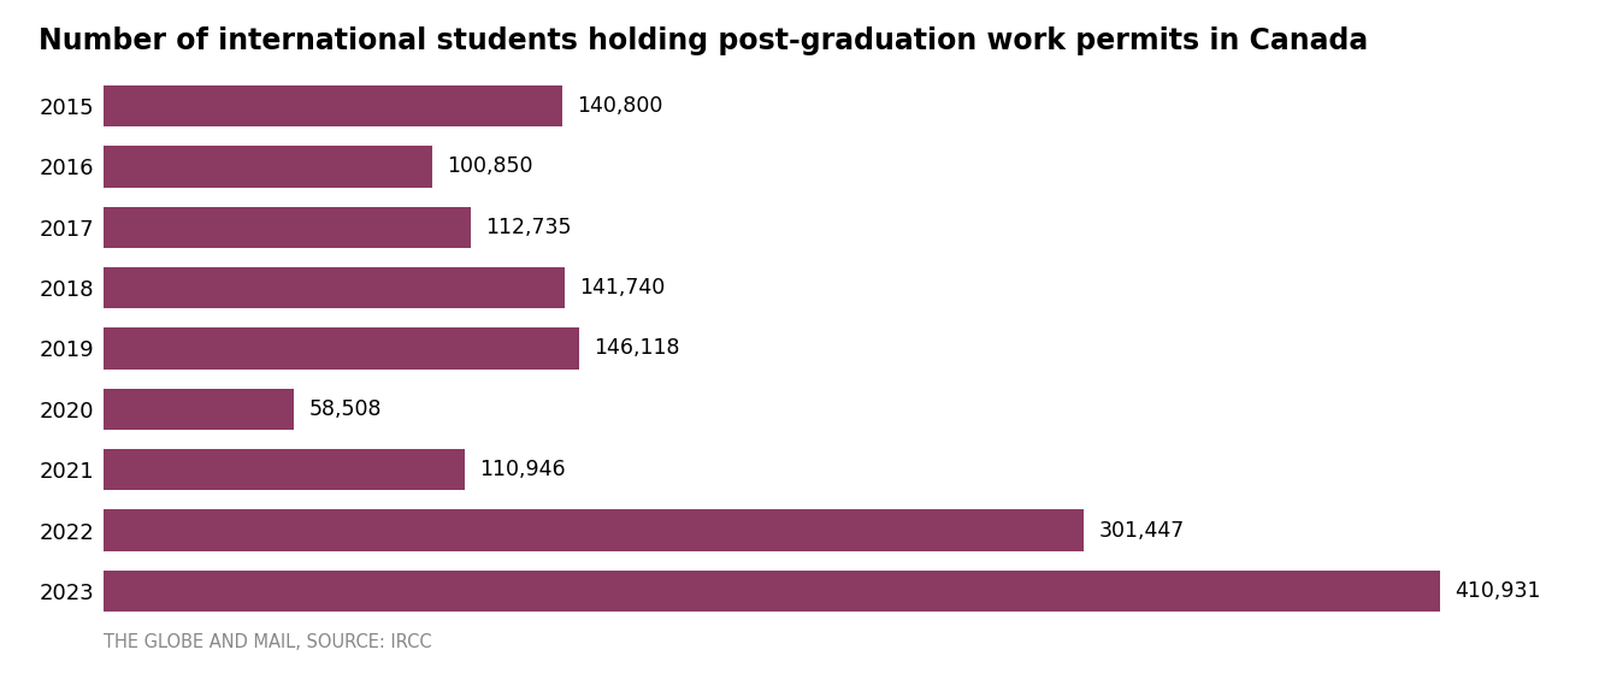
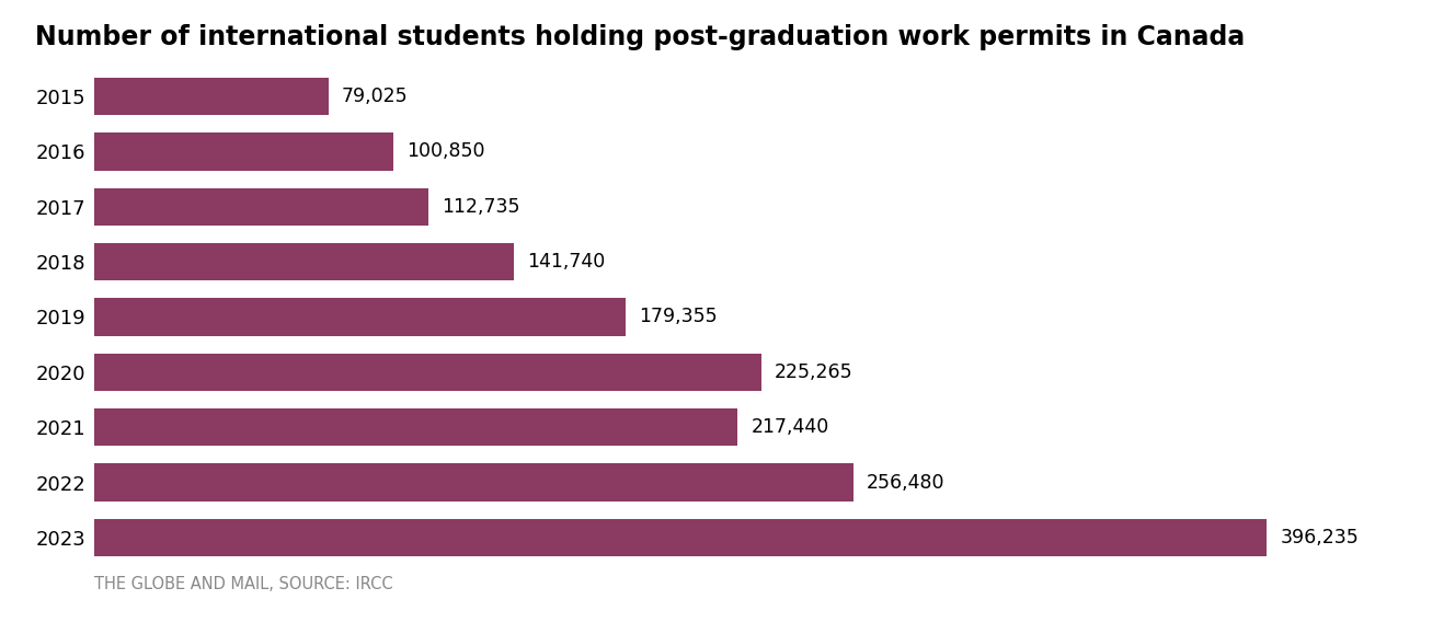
2015: 140,800 -> 79,025
2019: 146,118 -> 179,355
2020: 58,508 -> 225,265
2021: 110,946 -> 217,440
2022: 301,447 -> 256,480
2023: 410,931 -> 396,235
